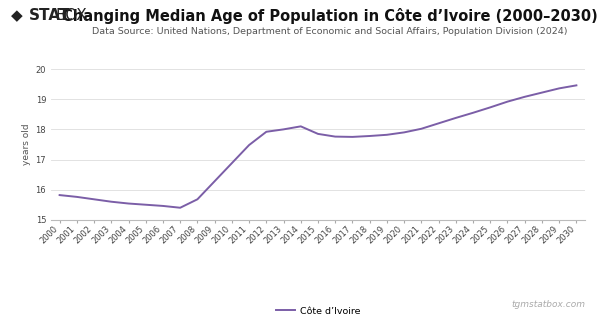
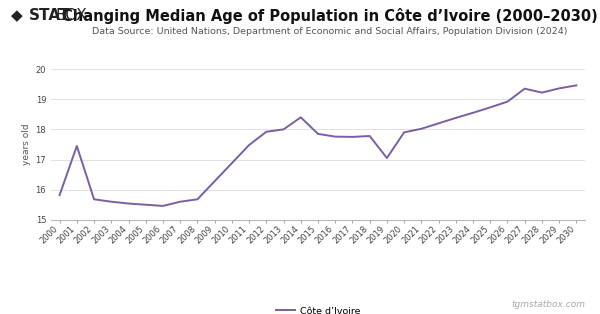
2001: 15.76 -> 17.45
2007: 15.40 -> 15.60
2014: 18.10 -> 18.40
2019: 17.82 -> 17.05
2027: 19.08 -> 19.35
